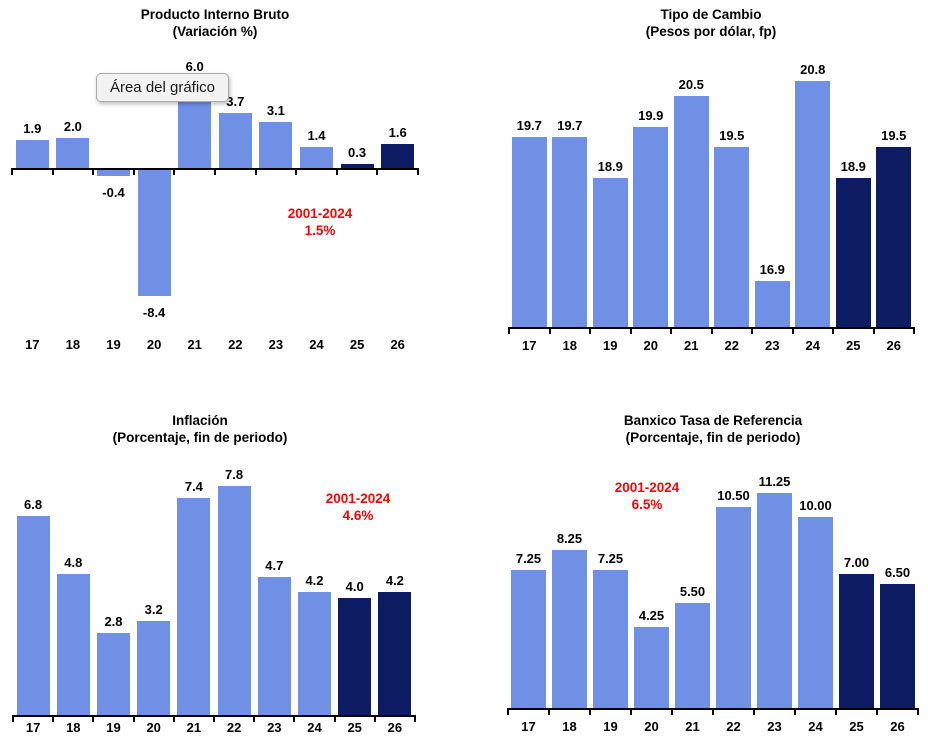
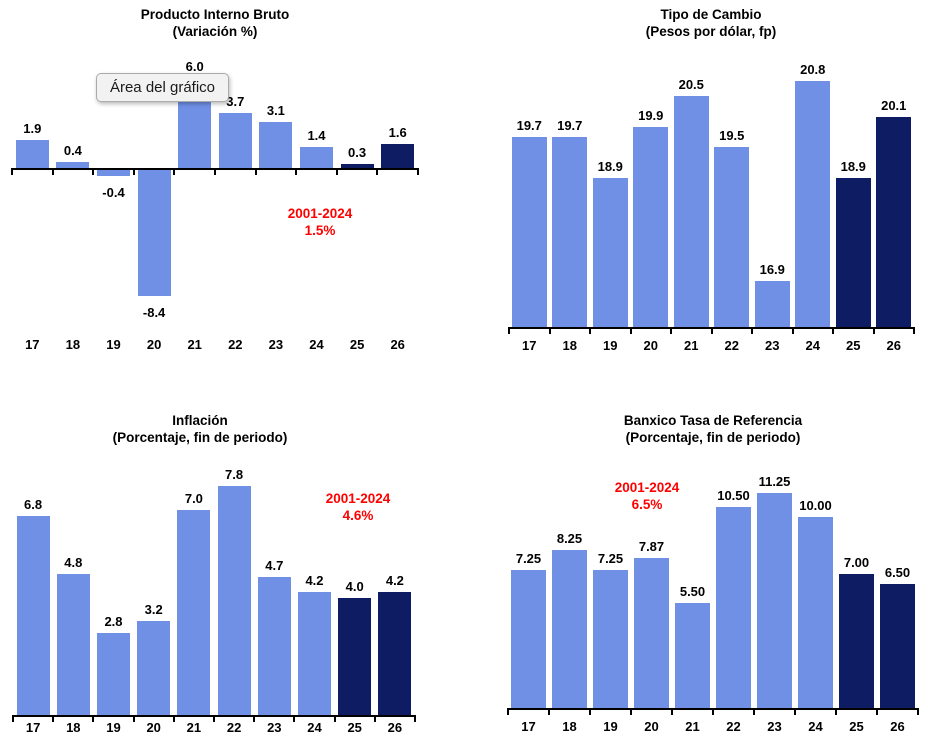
Producto Interno Bruto/18: 2.0 -> 0.4
Tipo de Cambio/26: 19.5 -> 20.1
Inflación/21: 7.4 -> 7.0
Banxico Tasa de Referencia/20: 4.25 -> 7.87
